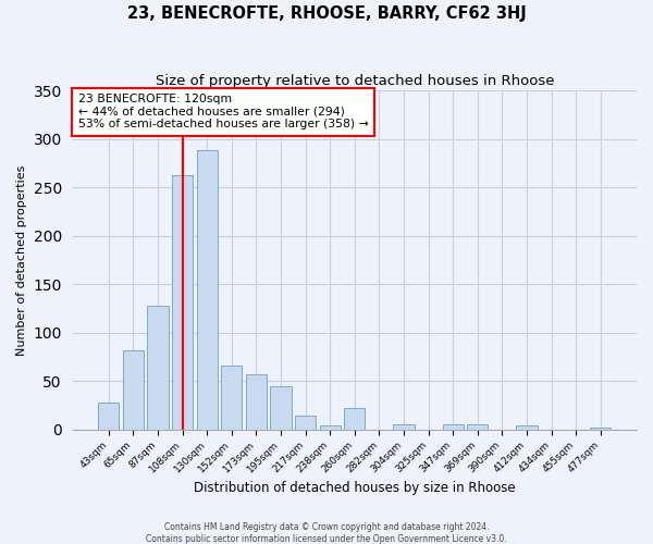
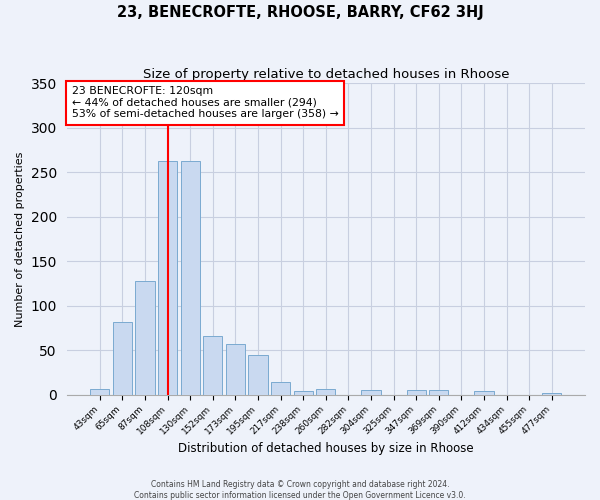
43sqm: 28 -> 6
130sqm: 288 -> 263
260sqm: 22 -> 6
